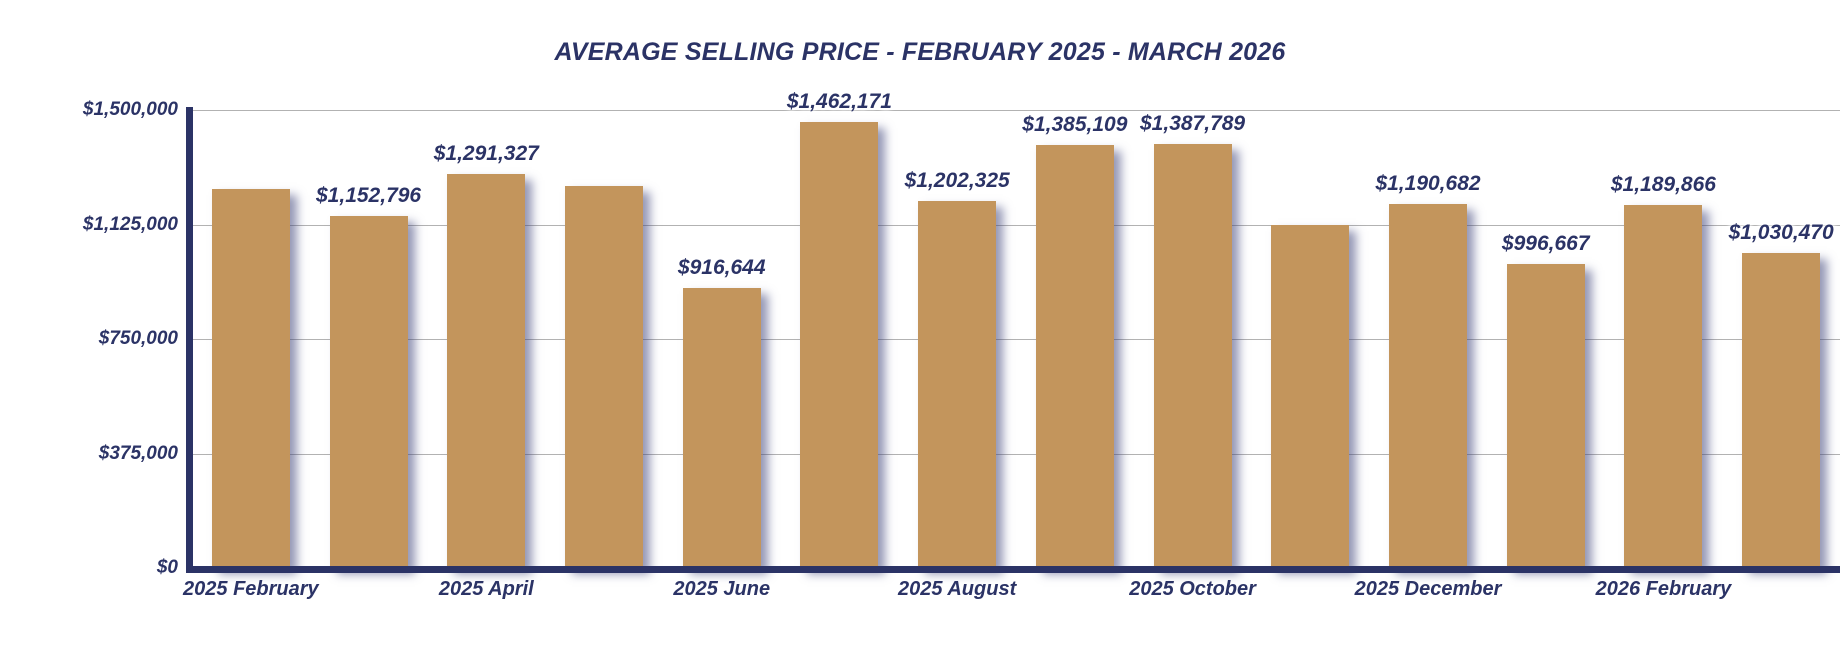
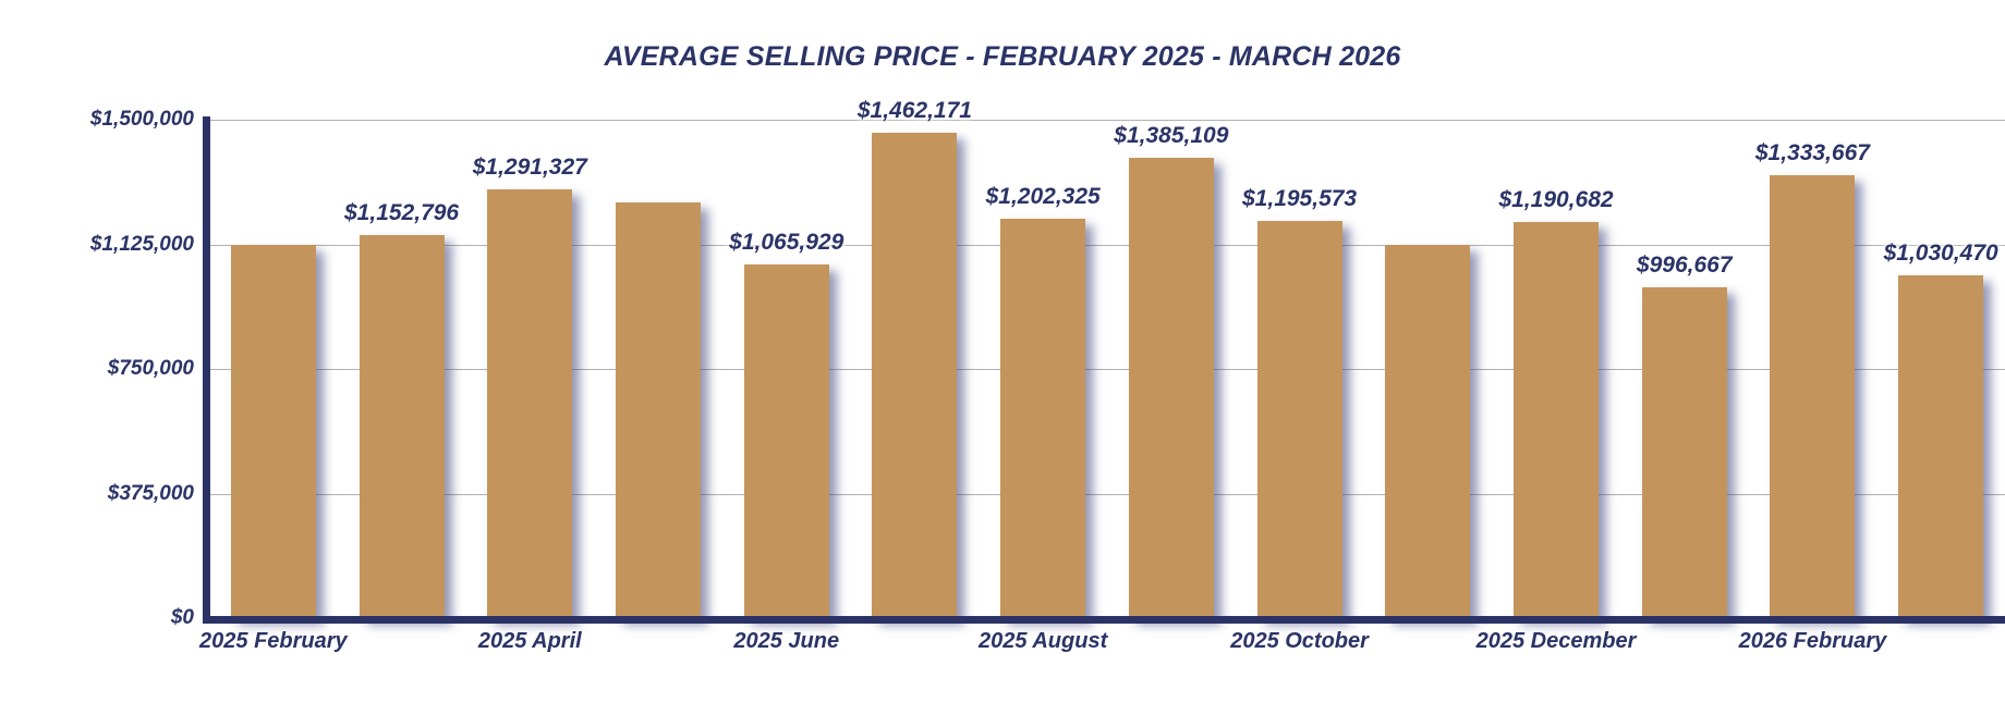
2025 February: $1240000 -> $1120000
2025 June: $916,644 -> $1,065,929
2025 October: $1,387,789 -> $1,195,573
2026 February: $1,189,866 -> $1,333,667
